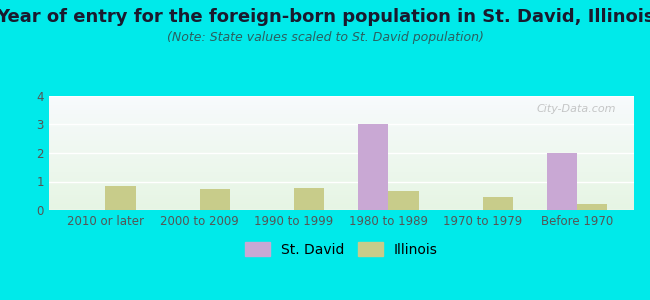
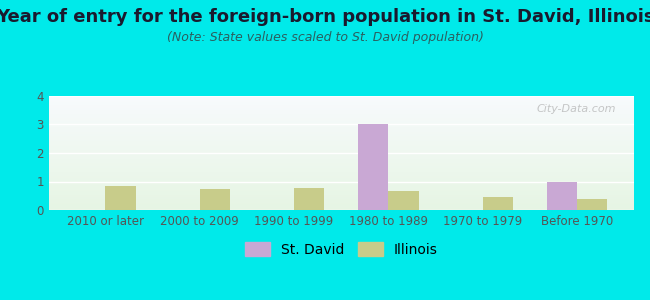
St. David/Before 1970: 2 -> 1
Illinois/Before 1970: 0.20 -> 0.40
